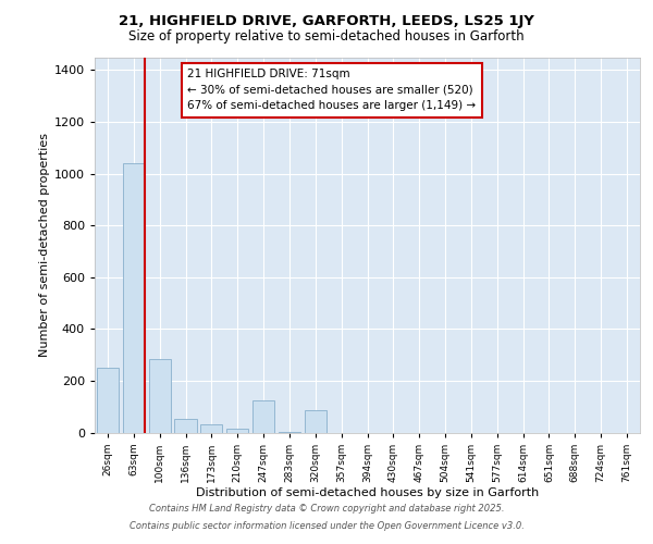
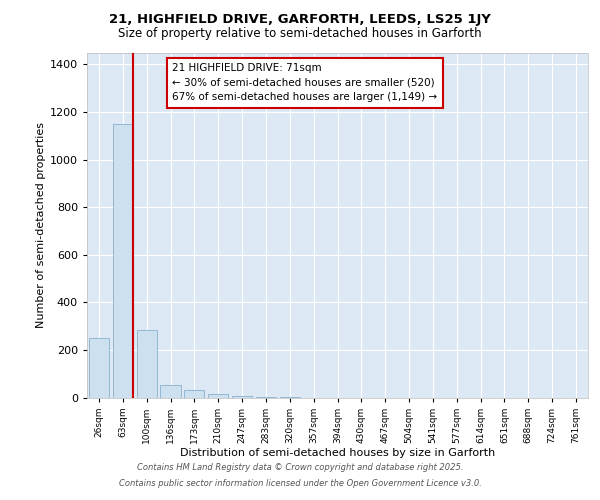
63sqm: 1040 -> 1150
247sqm: 125 -> 5
320sqm: 85 -> 1
